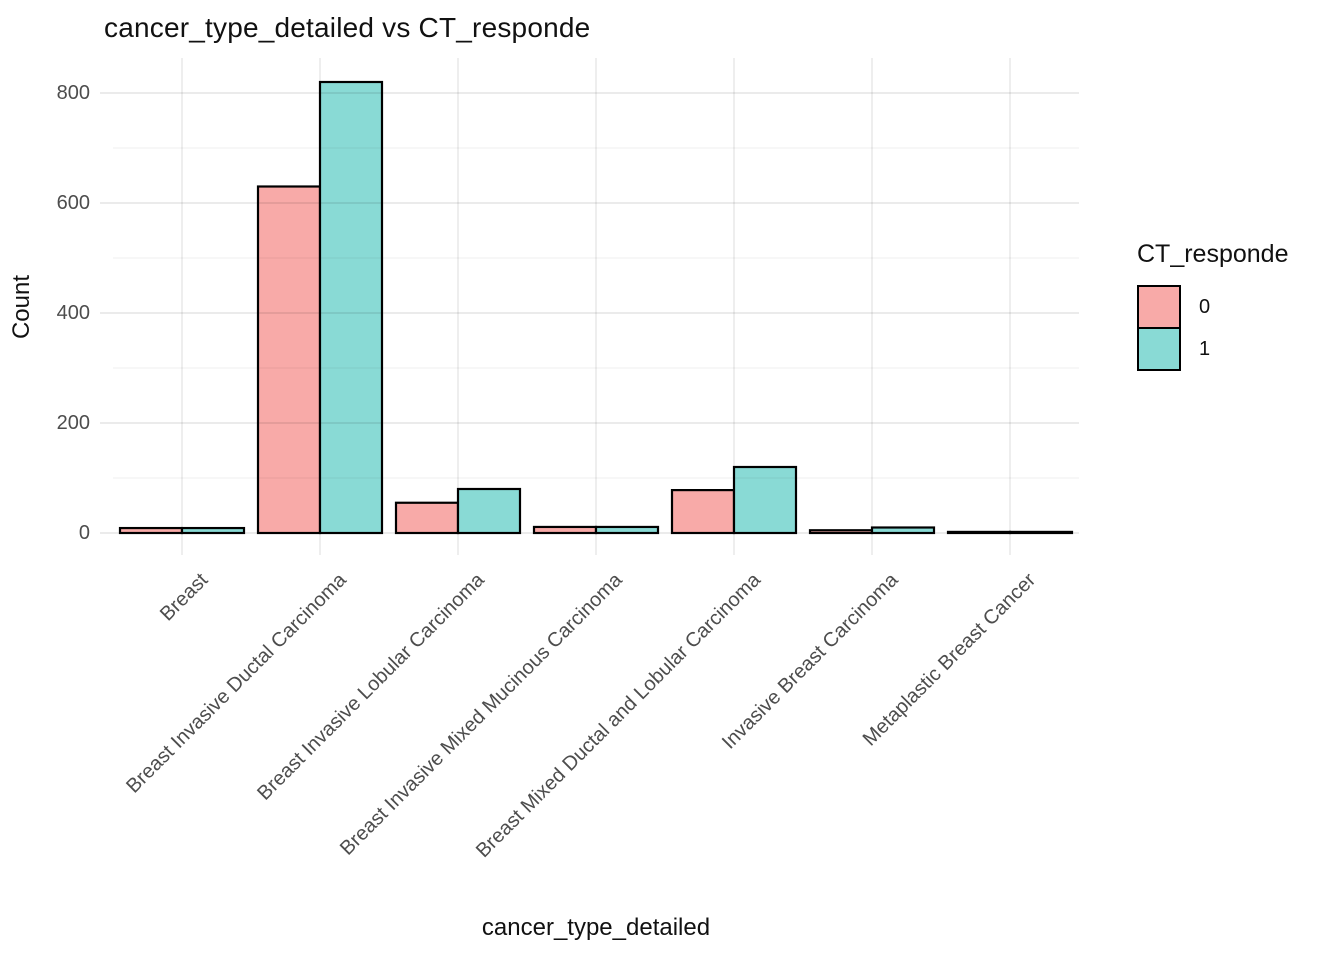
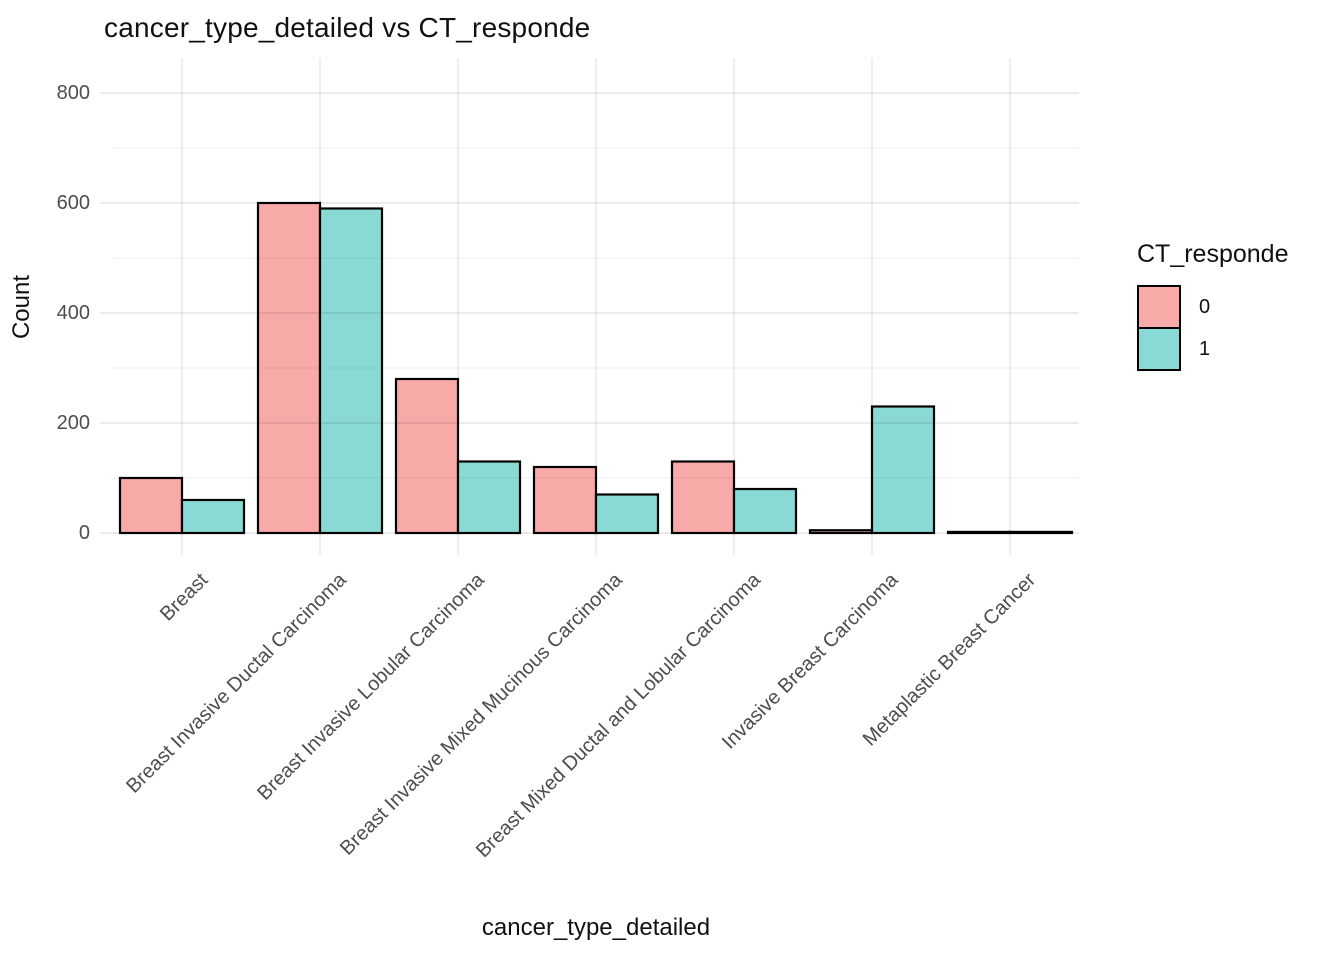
0/Breast: 10 -> 100
1/Breast: 10 -> 60
0/Breast Invasive Ductal Carcinoma: 630 -> 600
1/Breast Invasive Ductal Carcinoma: 820 -> 590
0/Breast Invasive Lobular Carcinoma: 60 -> 280
1/Breast Invasive Lobular Carcinoma: 80 -> 130
0/Breast Invasive Mixed Mucinous Carcinoma: 10 -> 120
1/Breast Invasive Mixed Mucinous Carcinoma: 10 -> 70
0/Breast Mixed Ductal and Lobular Carcinoma: 80 -> 130
1/Breast Mixed Ductal and Lobular Carcinoma: 120 -> 80
1/Invasive Breast Carcinoma: 10 -> 230
